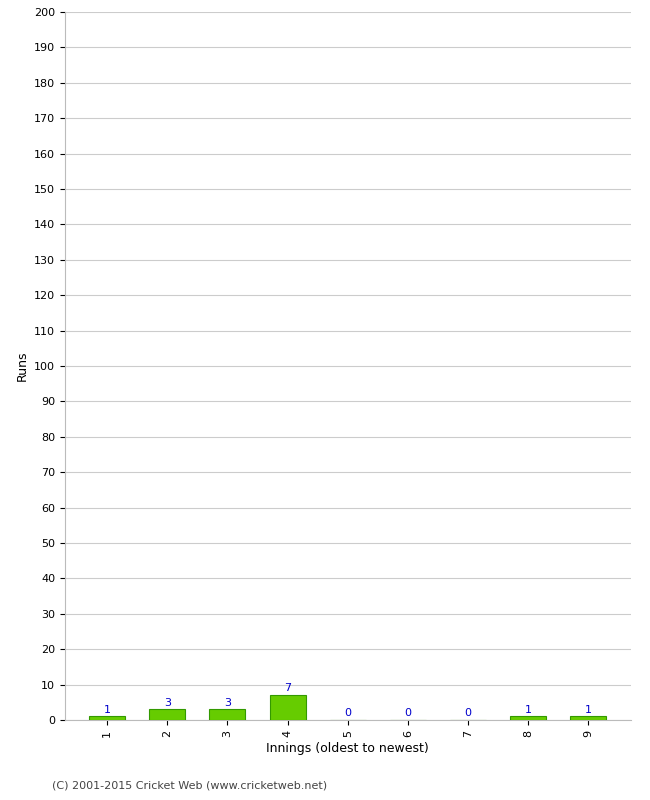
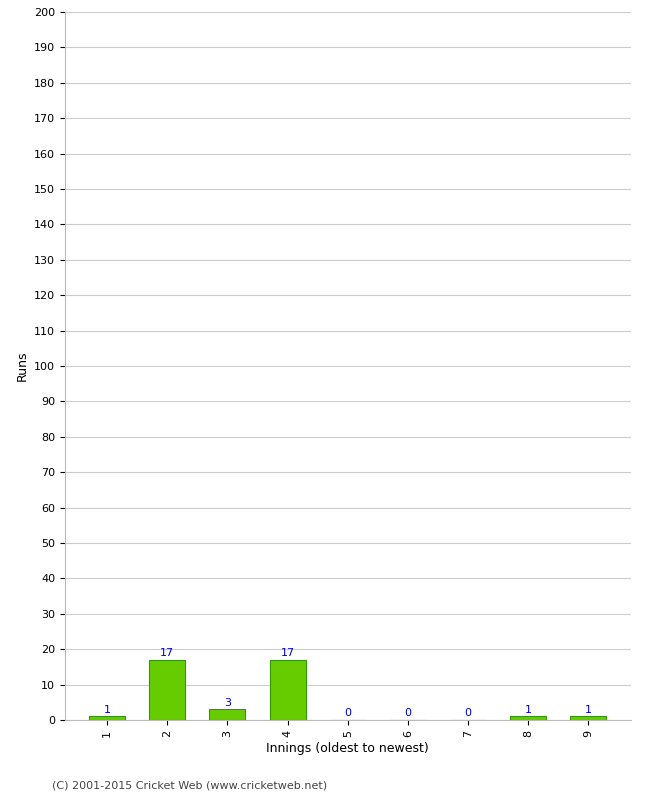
2: 3 -> 17
4: 7 -> 17
